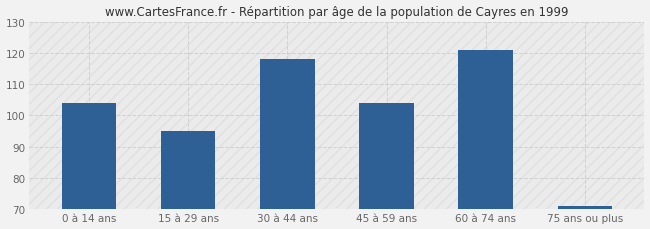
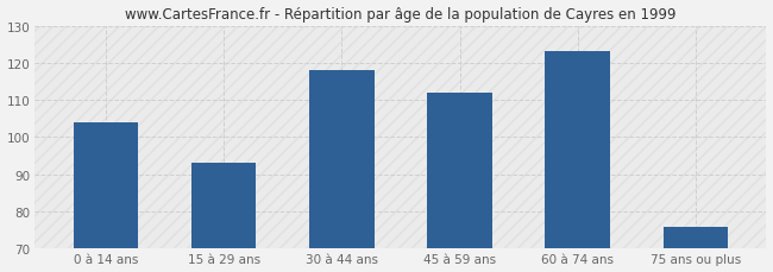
15 à 29 ans: 95 -> 93
45 à 59 ans: 104 -> 112
60 à 74 ans: 121 -> 123
75 ans ou plus: 71 -> 76
